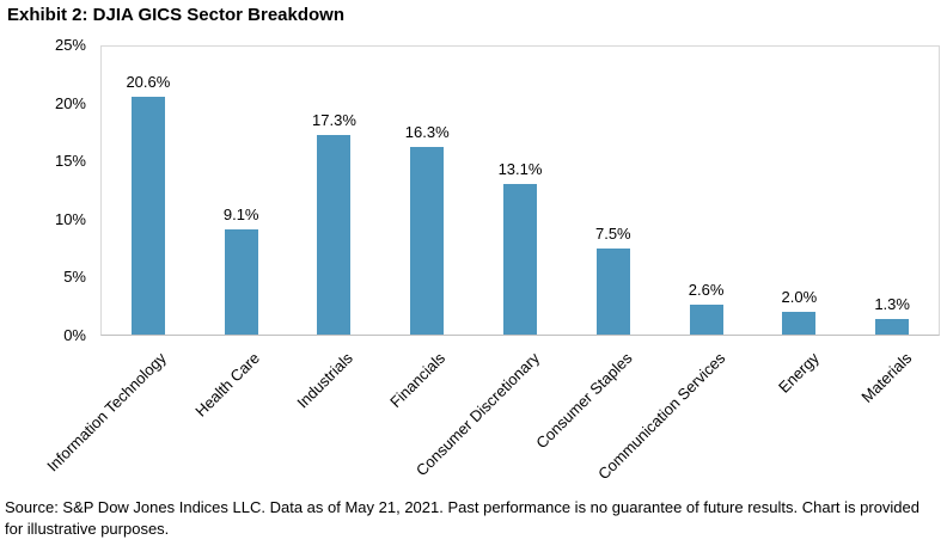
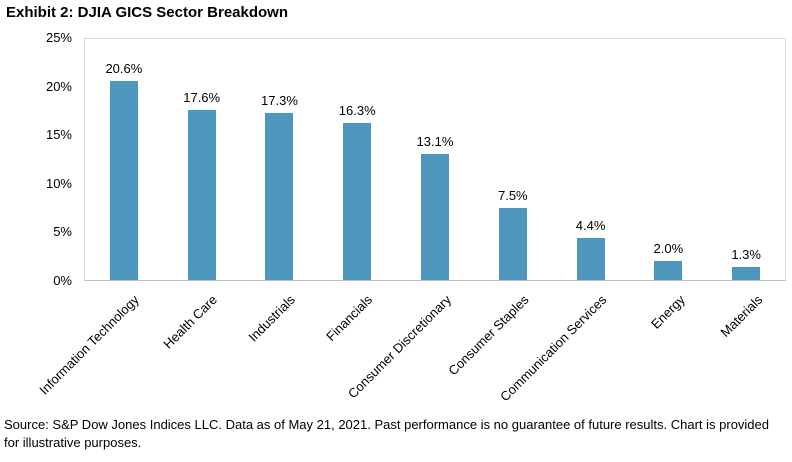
Health Care: 9.1% -> 17.6%
Communication Services: 2.6% -> 4.4%
